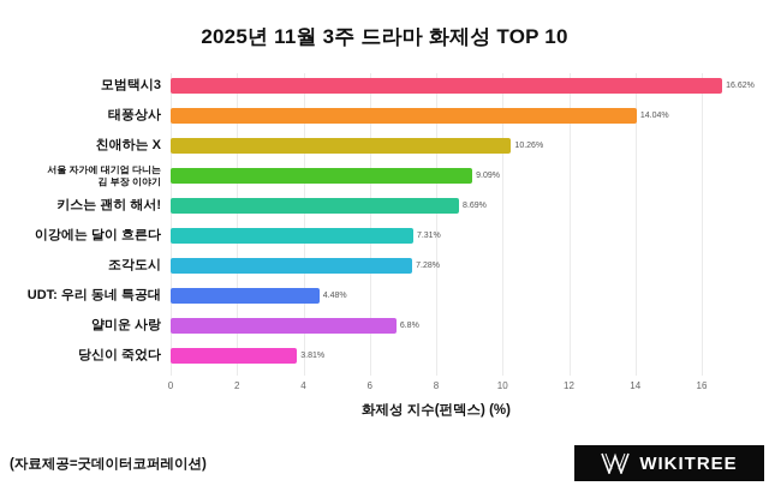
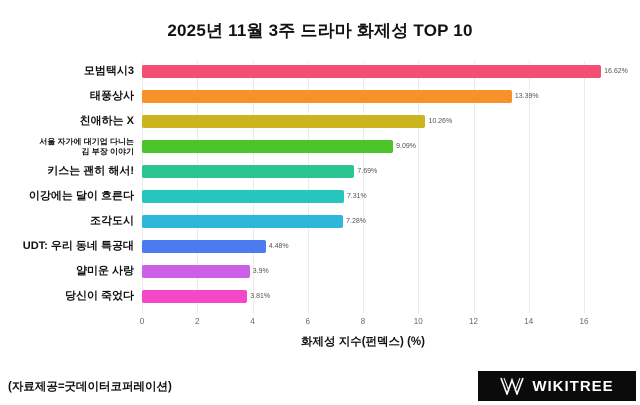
태풍상사: 14.04% -> 13.39%
키스는 괜히 해서!: 8.69% -> 7.69%
얄미운 사랑: 6.8% -> 3.9%
